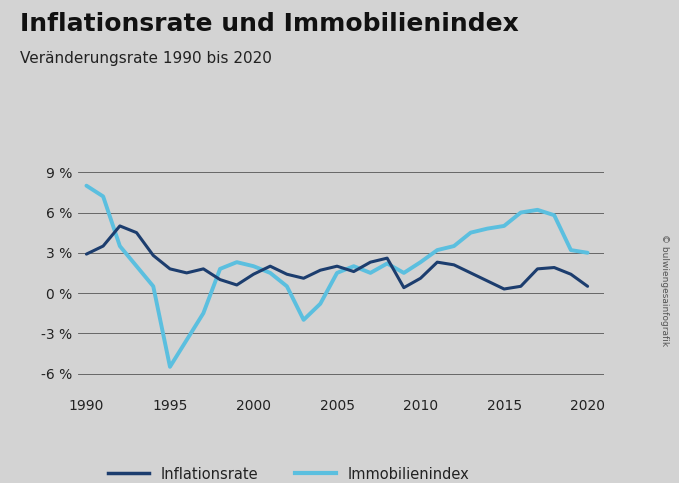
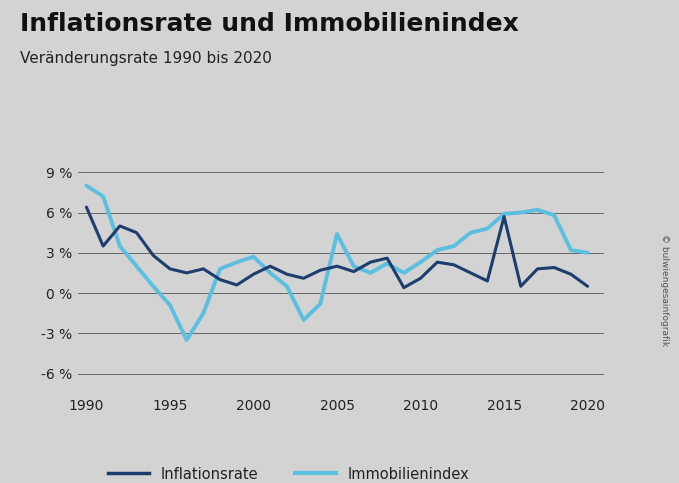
Inflationsrate/1990: 2.9 % -> 6.4 %
Immobilienindex/1995: -5.5 % -> -0.9 %
Immobilienindex/2000: 2.0 % -> 2.7 %
Immobilienindex/2005: 1.5 % -> 4.4 %
Inflationsrate/2015: 0.3 % -> 5.7 %
Immobilienindex/2015: 5.0 % -> 5.9 %
